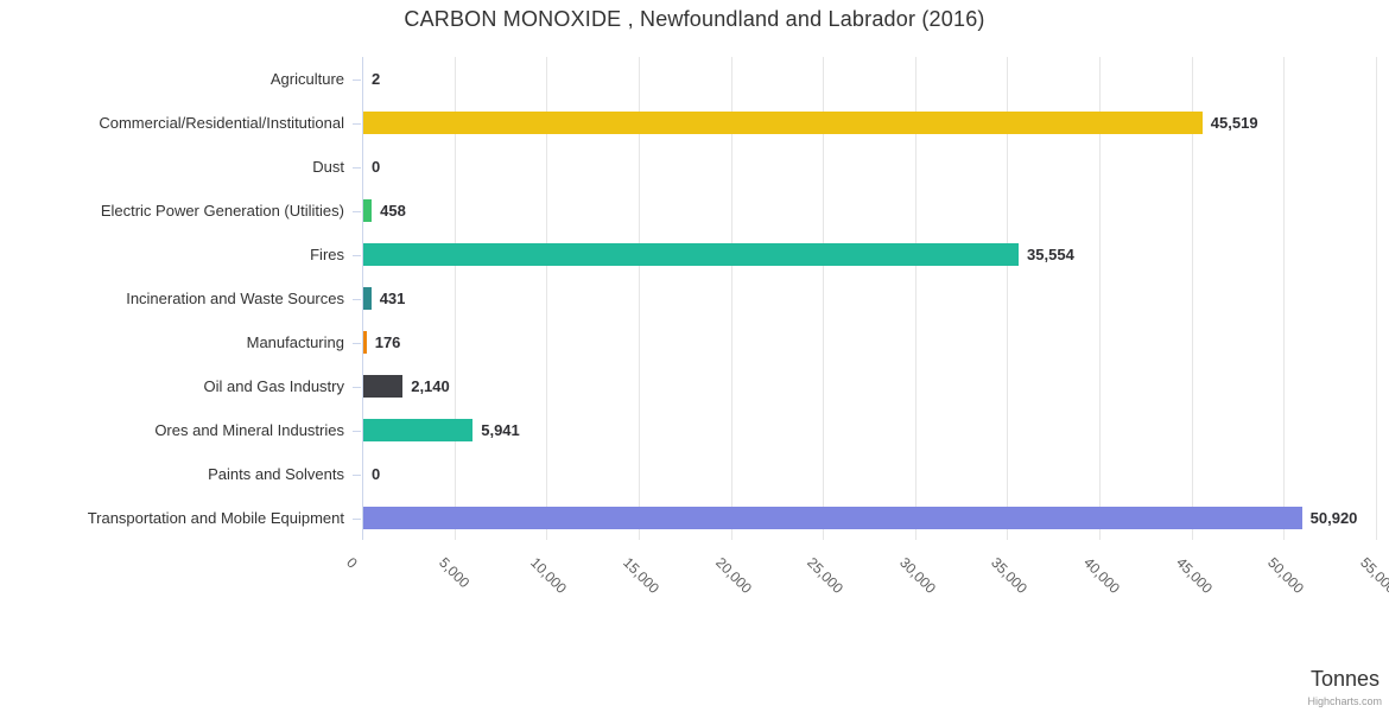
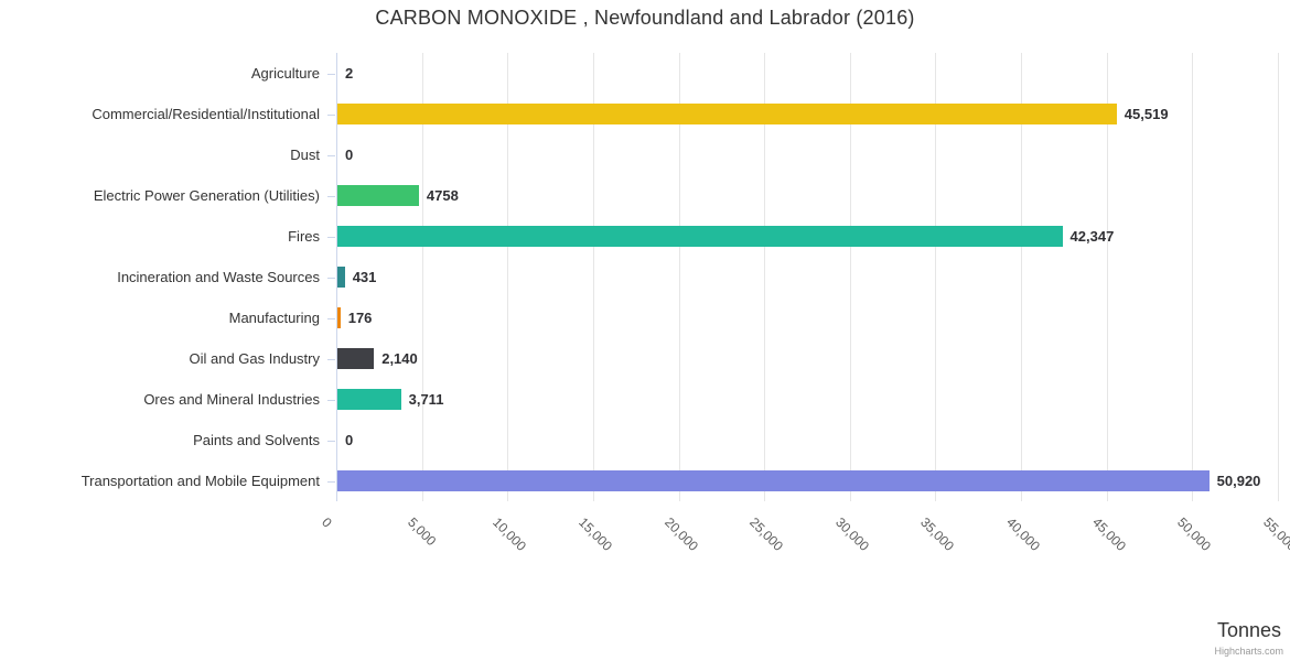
Electric Power Generation (Utilities): 458 -> 4758
Fires: 35,554 -> 42,347
Ores and Mineral Industries: 5,941 -> 3,711
